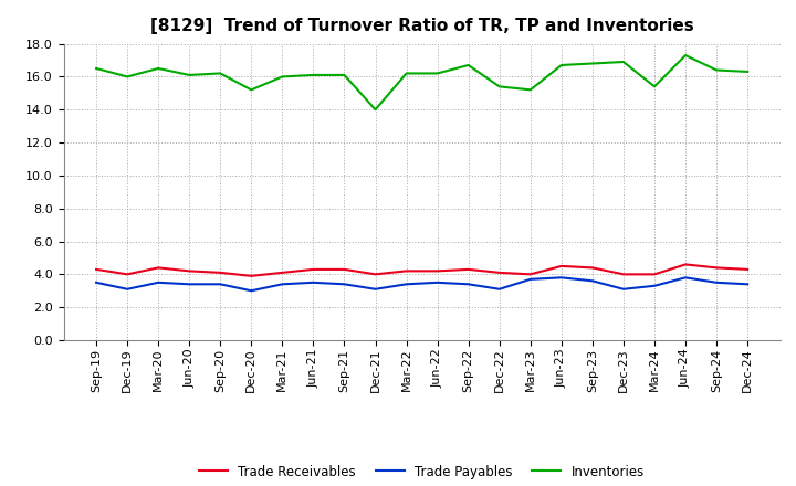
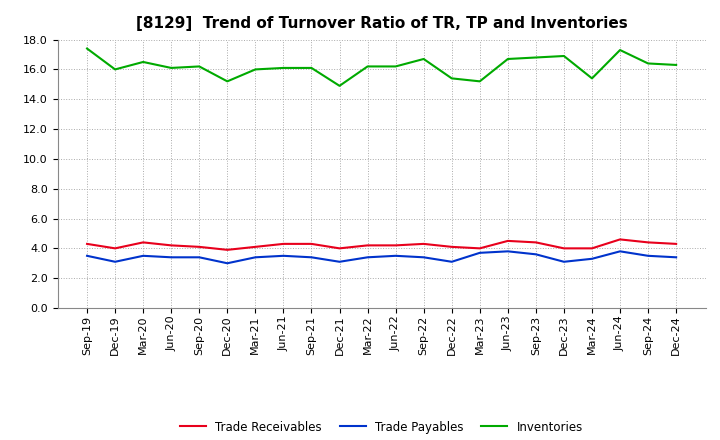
Inventories/Sep-19: 16.5 -> 17.4
Inventories/Dec-21: 14.0 -> 14.9
